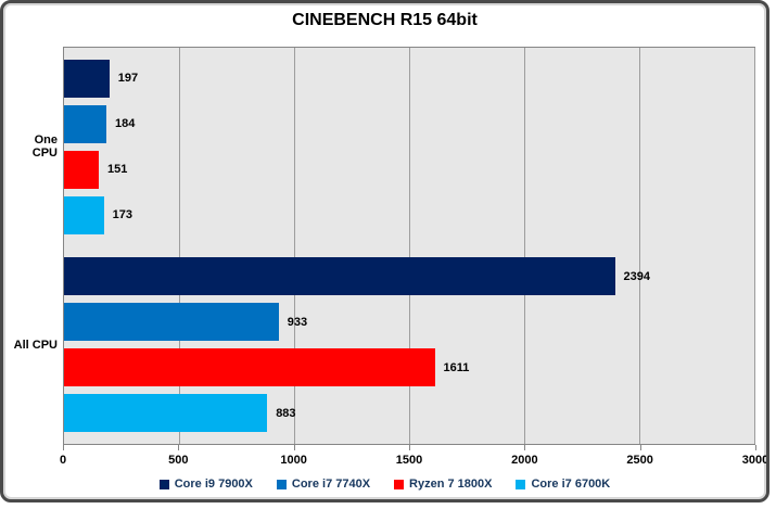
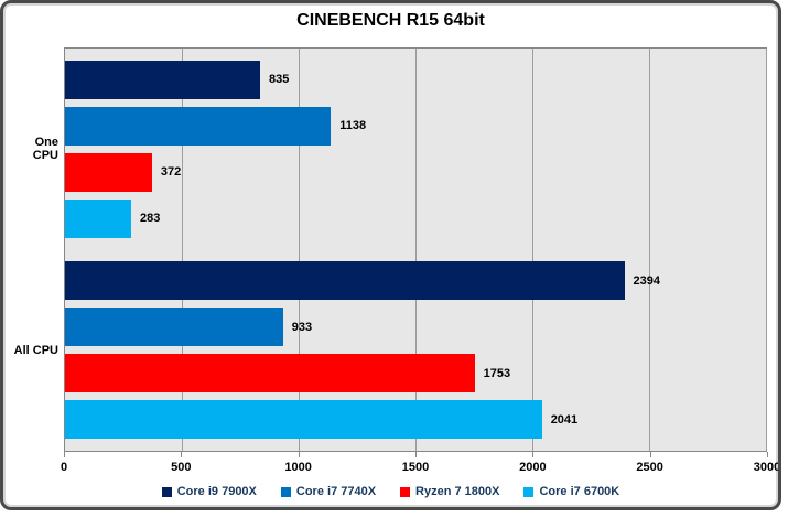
Core i9 7900X/One CPU: 197 -> 835
Core i7 7740X/One CPU: 184 -> 1138
Ryzen 7 1800X/One CPU: 151 -> 372
Core i7 6700K/One CPU: 173 -> 283
Ryzen 7 1800X/All CPU: 1611 -> 1753
Core i7 6700K/All CPU: 883 -> 2041
